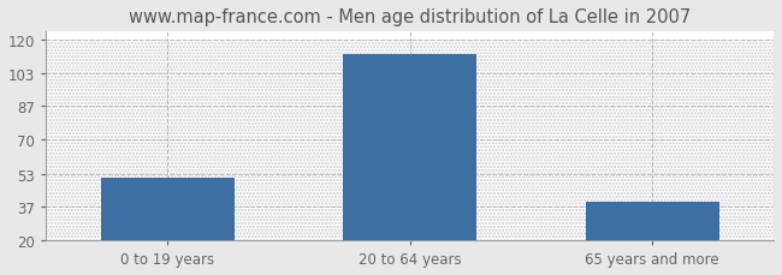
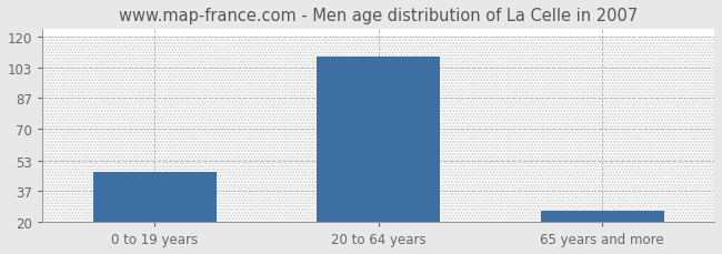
0 to 19 years: 51 -> 47
20 to 64 years: 113 -> 109
65 years and more: 39 -> 26
